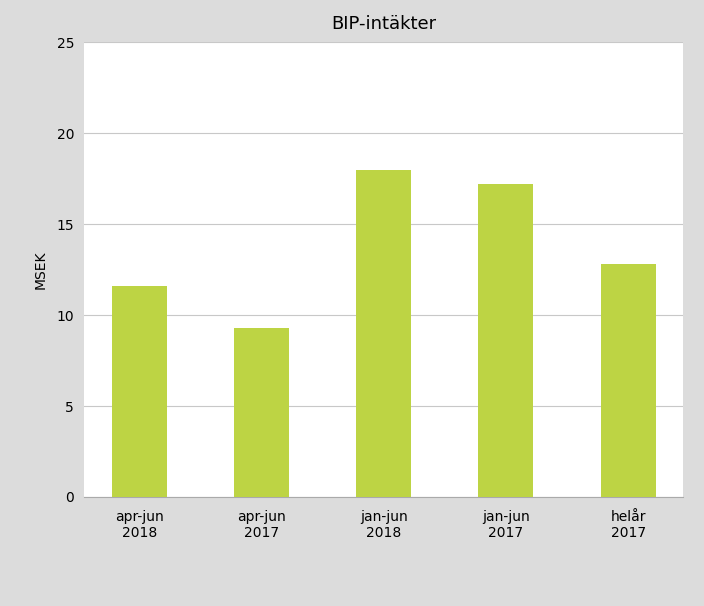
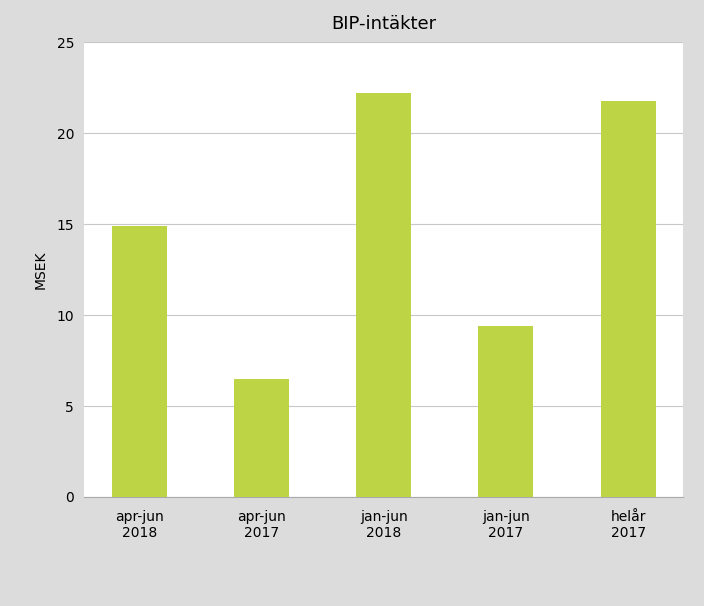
apr-jun 2018: 11.6 -> 14.9
apr-jun 2017: 9.3 -> 6.5
jan-jun 2018: 18.0 -> 22.2
jan-jun 2017: 17.2 -> 9.4
helår 2017: 12.8 -> 21.8
